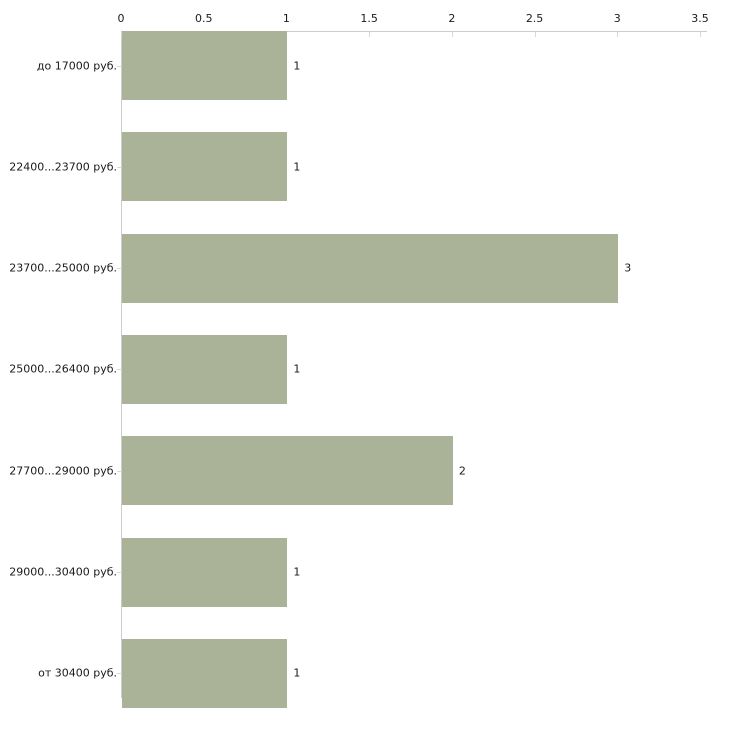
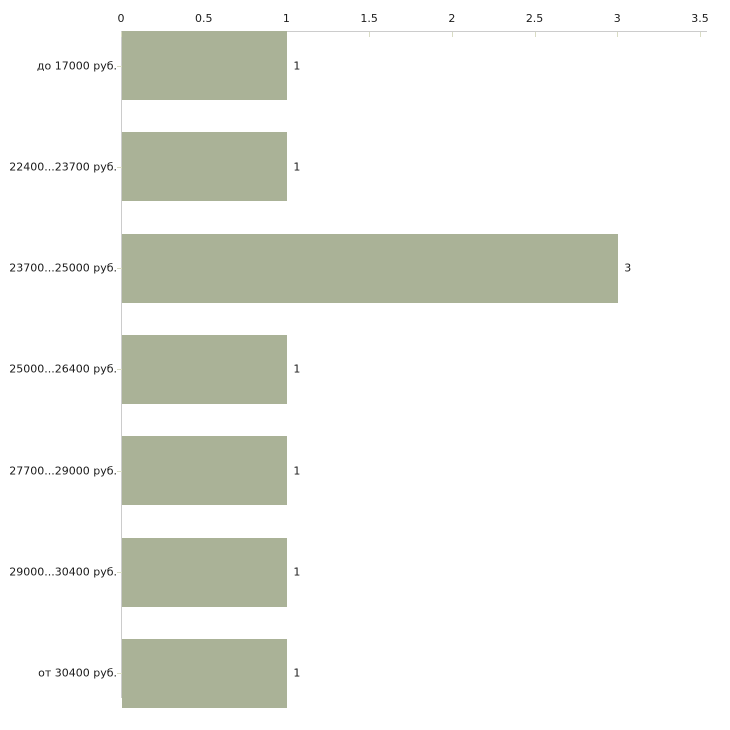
27700...29000 руб.: 2 -> 1
